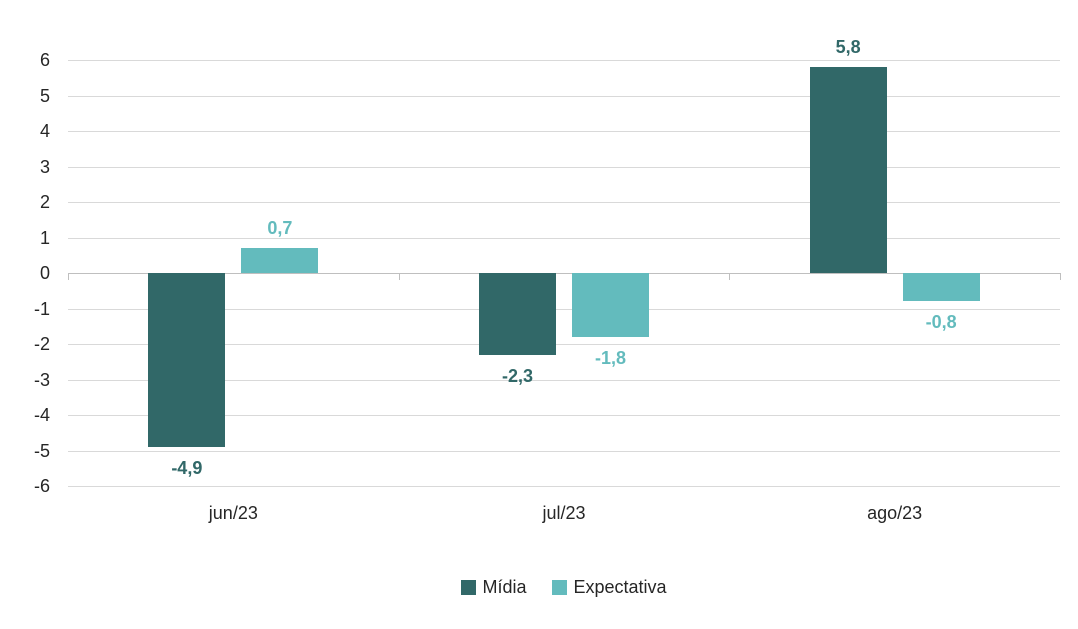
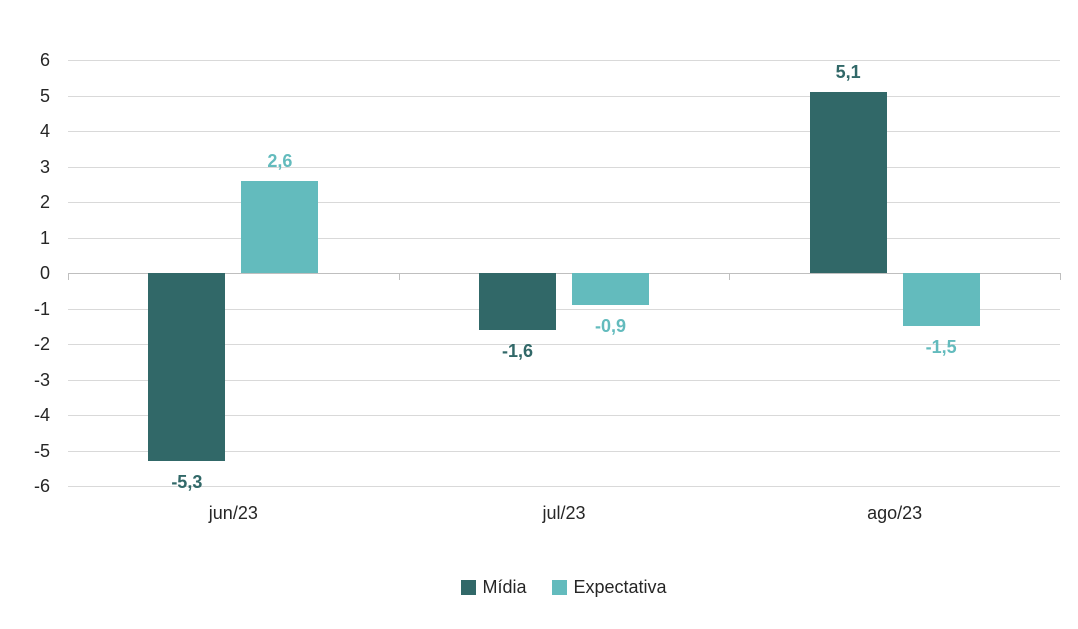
Mídia/jun/23: -4,9 -> -5,3
Expectativa/jun/23: 0,7 -> 2,6
Mídia/jul/23: -2,3 -> -1,6
Expectativa/jul/23: -1,8 -> -0,9
Mídia/ago/23: 5,8 -> 5,1
Expectativa/ago/23: -0,8 -> -1,5
